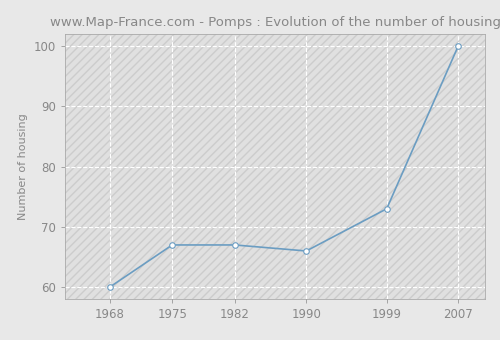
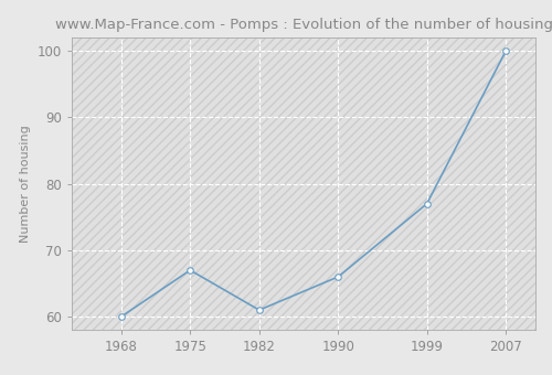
1982: 67 -> 61
1999: 73 -> 77
